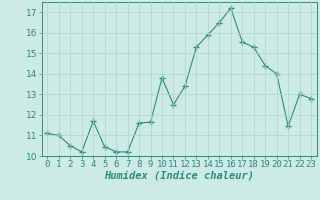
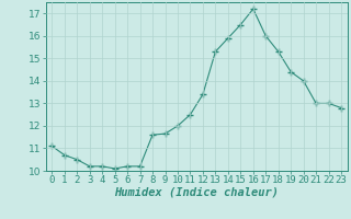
1: 11.00 -> 10.70
4: 11.70 -> 10.20
5: 10.45 -> 10.10
10: 13.80 -> 12.00
17: 15.55 -> 16.00
21: 11.45 -> 13.00
